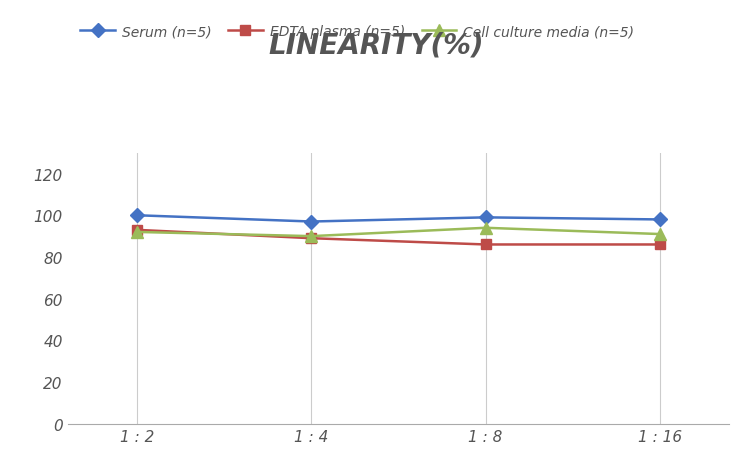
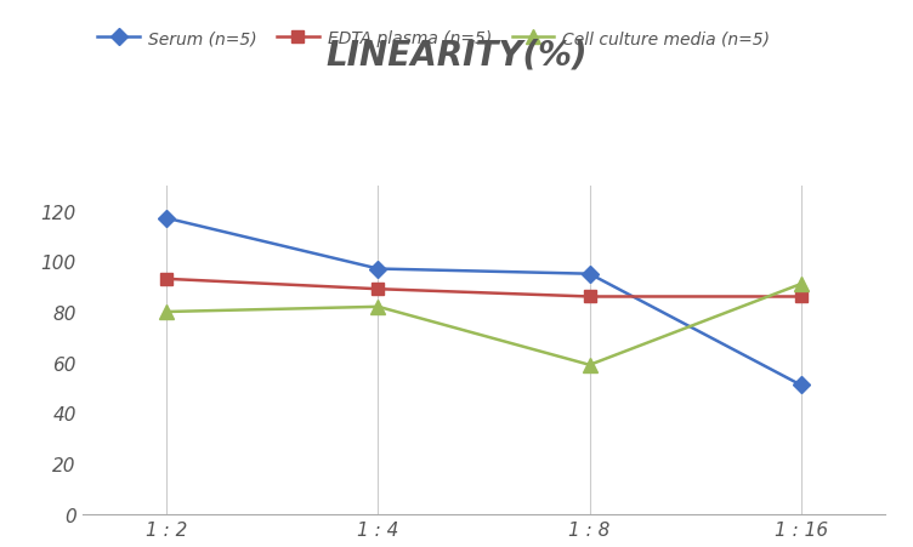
Serum (n=5)/1 : 2: 100 -> 117
Cell culture media (n=5)/1 : 2: 92 -> 80
Cell culture media (n=5)/1 : 4: 90 -> 82
Serum (n=5)/1 : 8: 99 -> 95
Cell culture media (n=5)/1 : 8: 94 -> 59
Serum (n=5)/1 : 16: 98 -> 51
